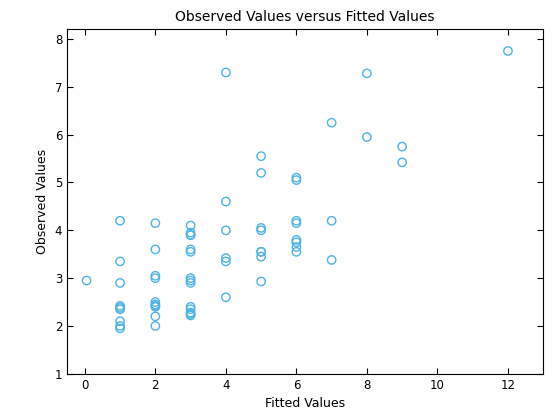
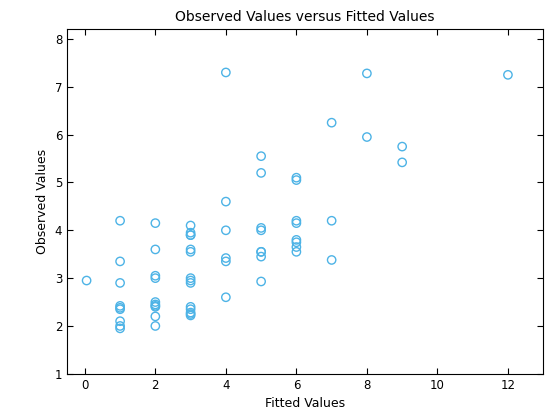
12: 7.75 -> 7.25
